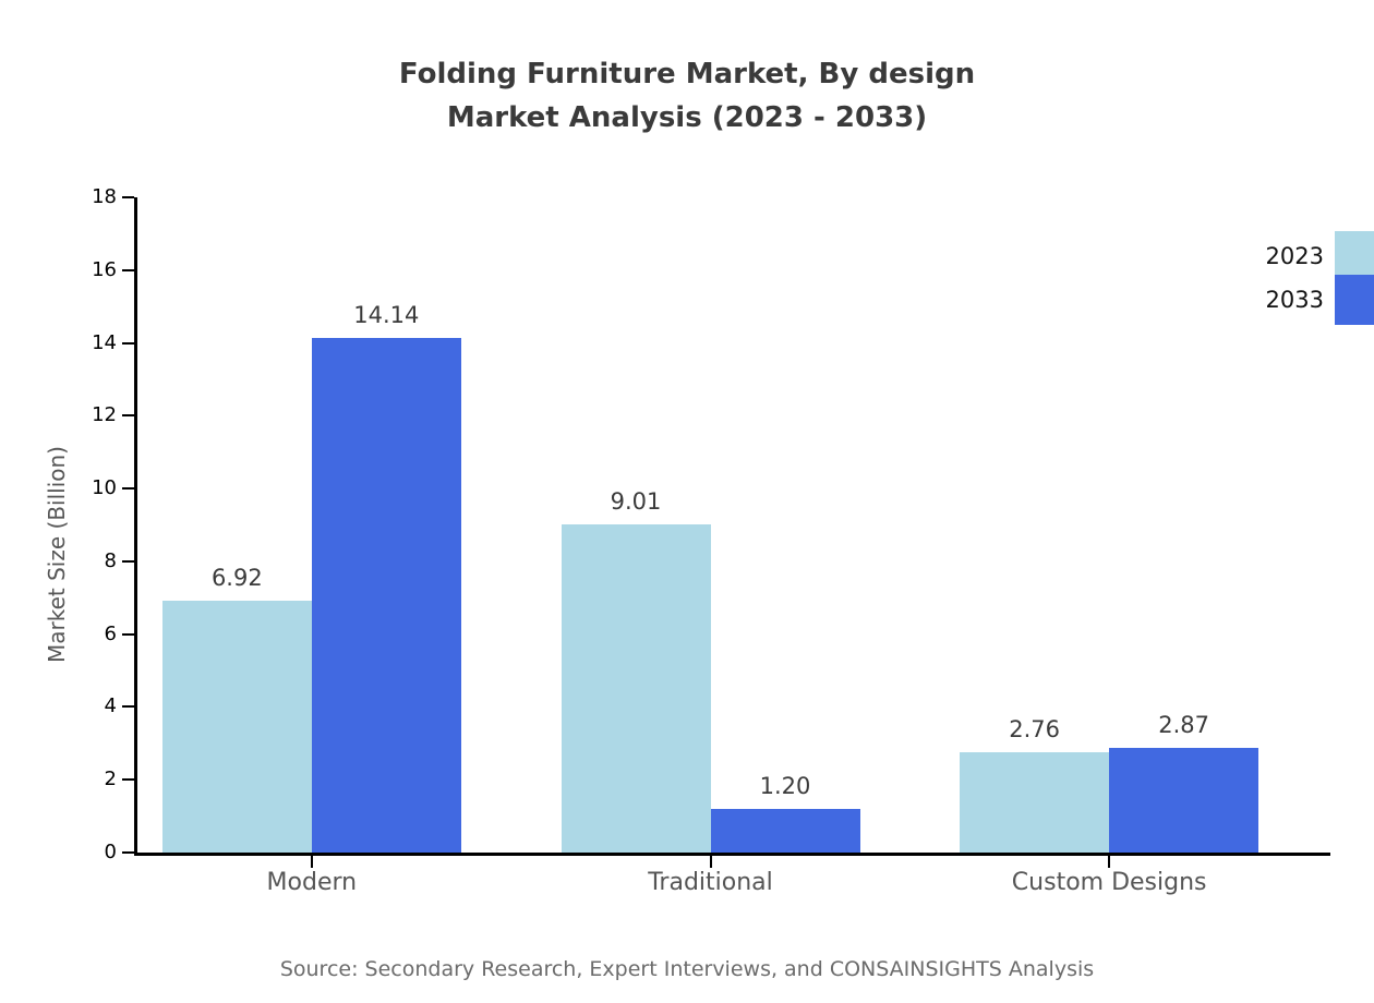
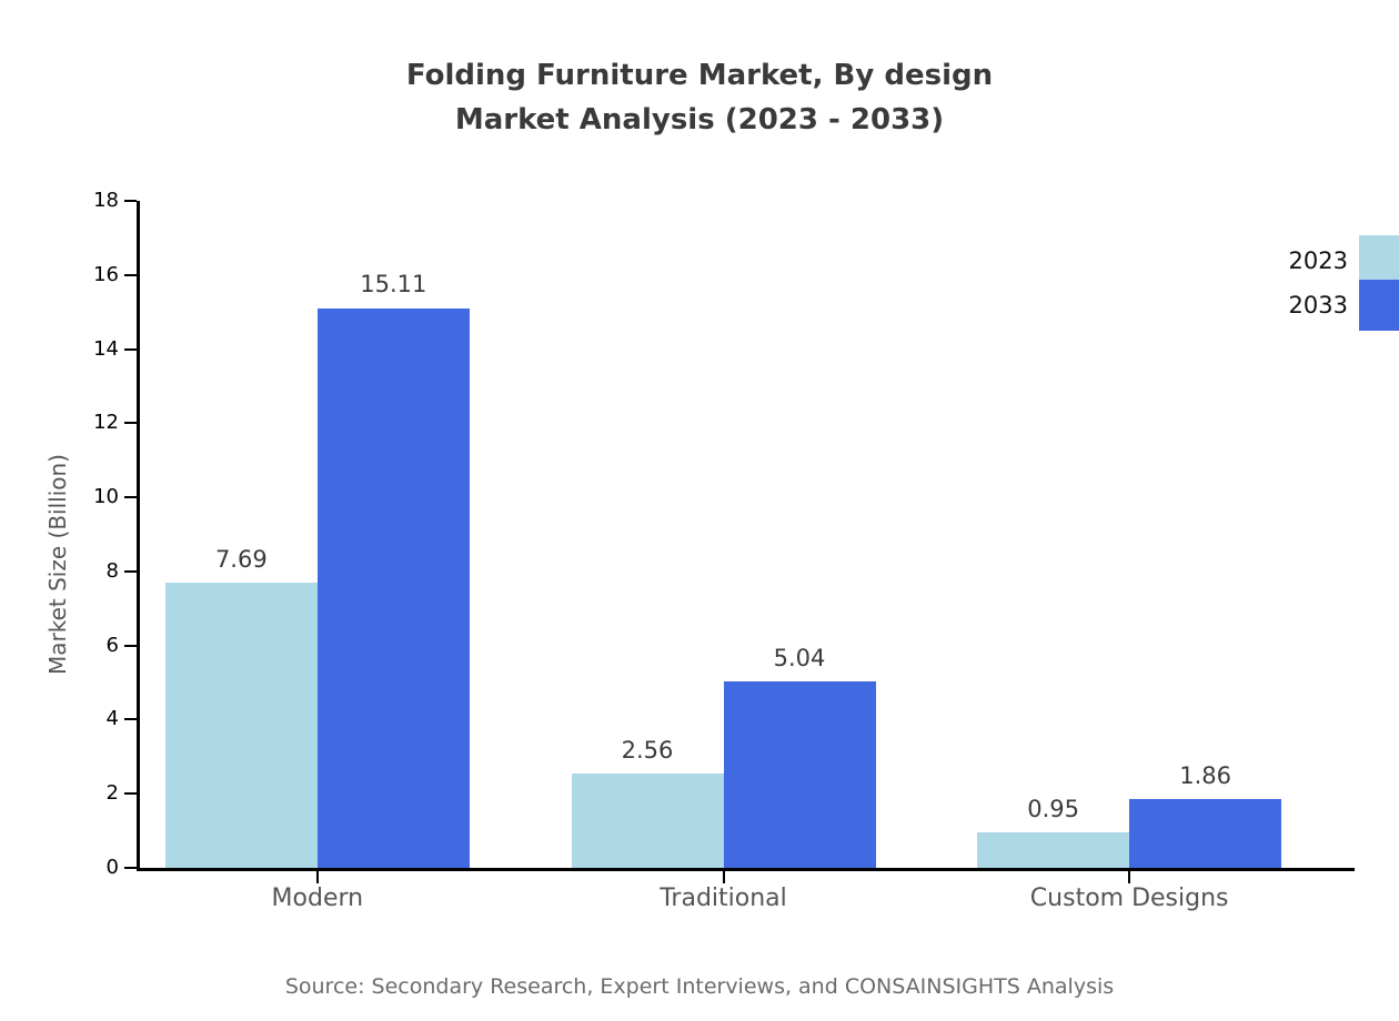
2023/Modern: 6.92 -> 7.69
2033/Modern: 14.14 -> 15.11
2023/Traditional: 9.01 -> 2.56
2033/Traditional: 1.20 -> 5.04
2023/Custom Designs: 2.76 -> 0.95
2033/Custom Designs: 2.87 -> 1.86
